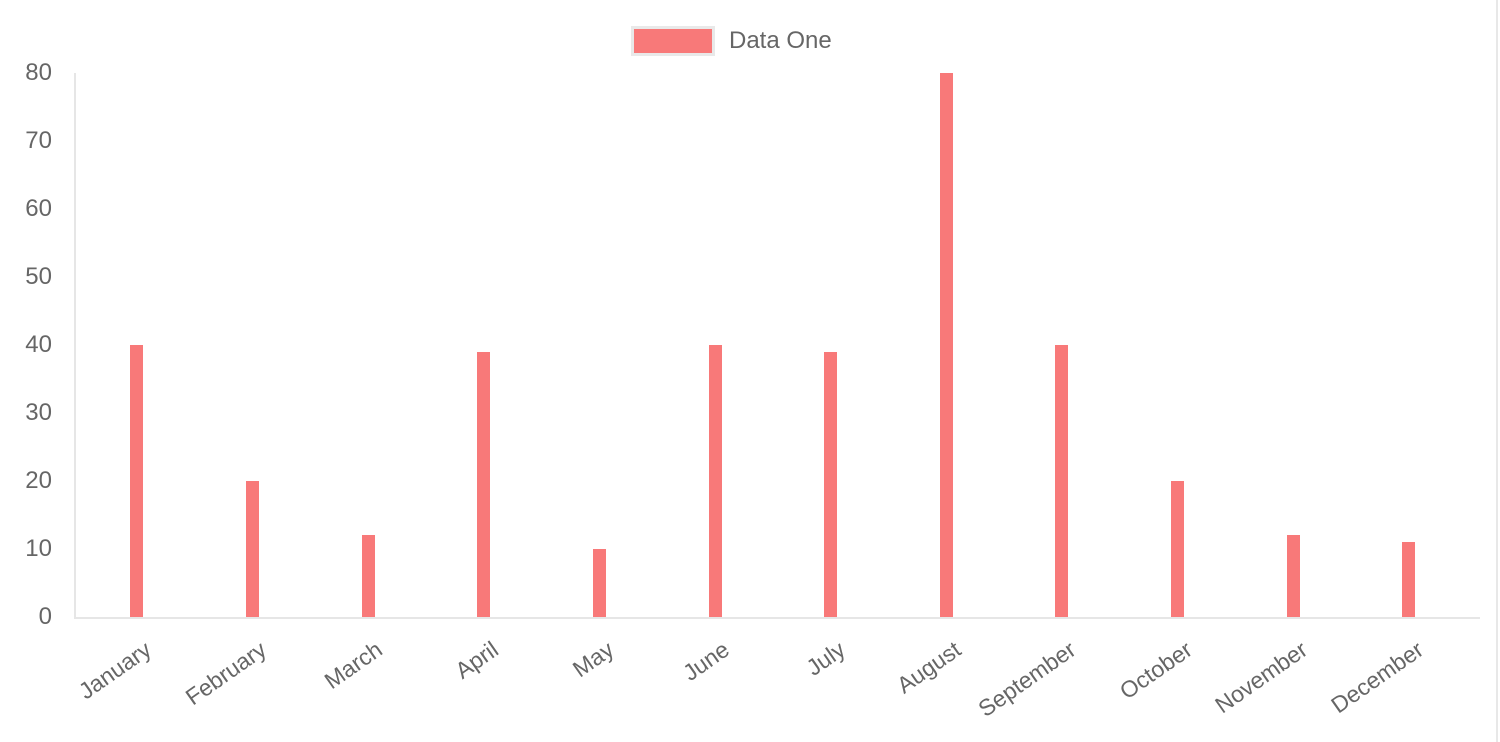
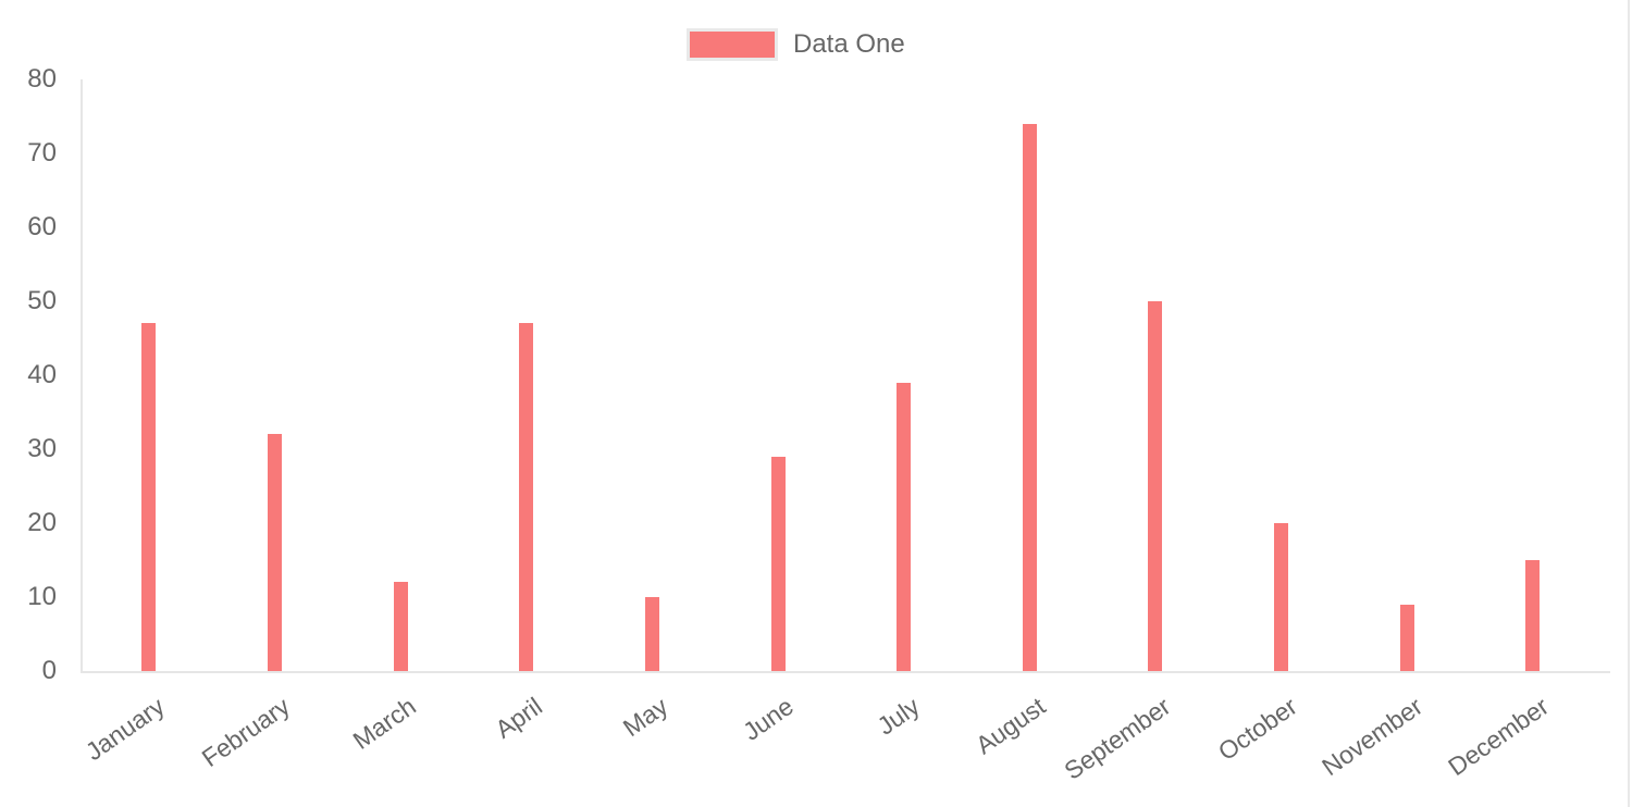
January: 40 -> 47
February: 20 -> 32
April: 39 -> 47
June: 40 -> 29
August: 80 -> 74
September: 40 -> 50
November: 12 -> 9
December: 11 -> 15
